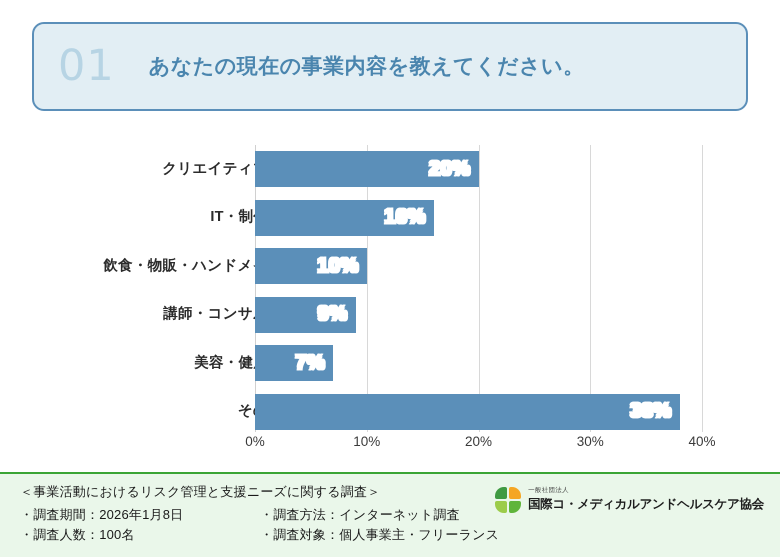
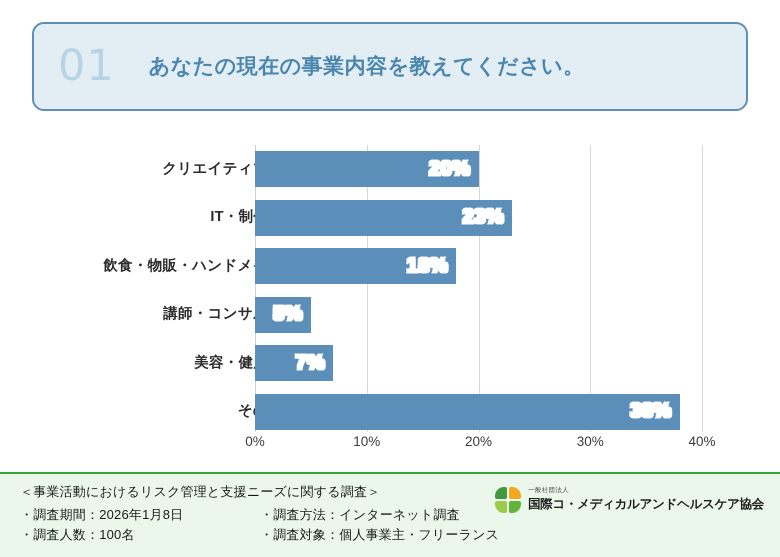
IT・制作系: 16% -> 23%
飲食・物販・ハンドメイド: 10% -> 18%
講師・コンサル系: 9% -> 5%
